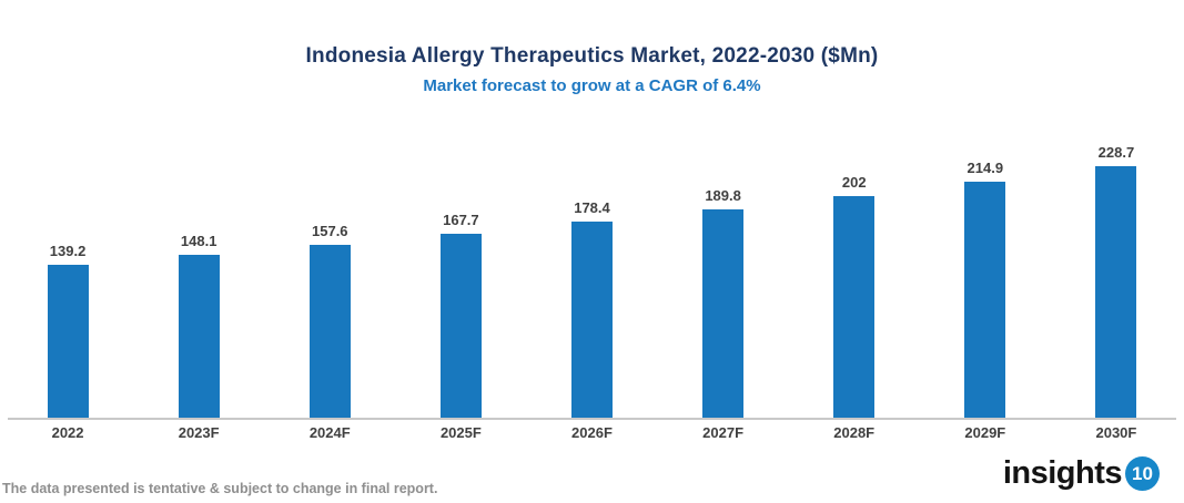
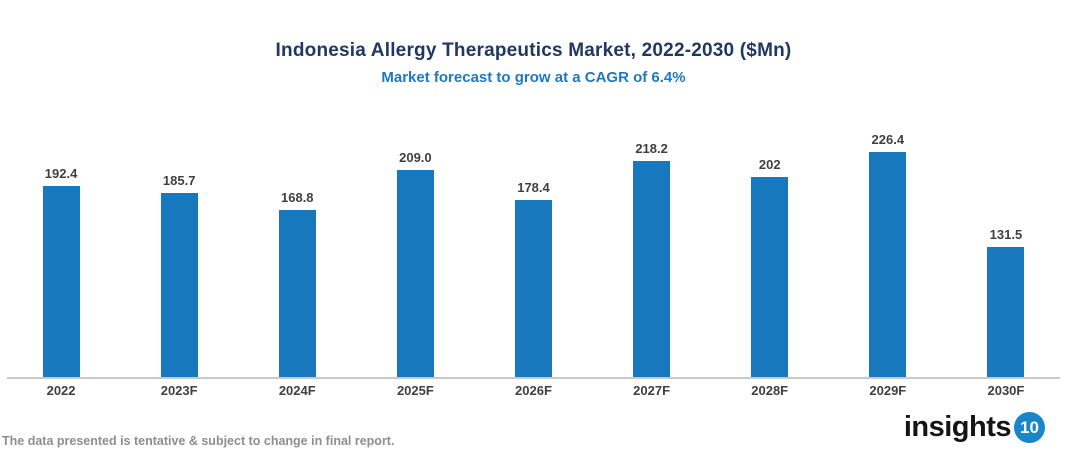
2022: 139.2 -> 192.4
2023F: 148.1 -> 185.7
2024F: 157.6 -> 168.8
2025F: 167.7 -> 209.0
2027F: 189.8 -> 218.2
2029F: 214.9 -> 226.4
2030F: 228.7 -> 131.5
